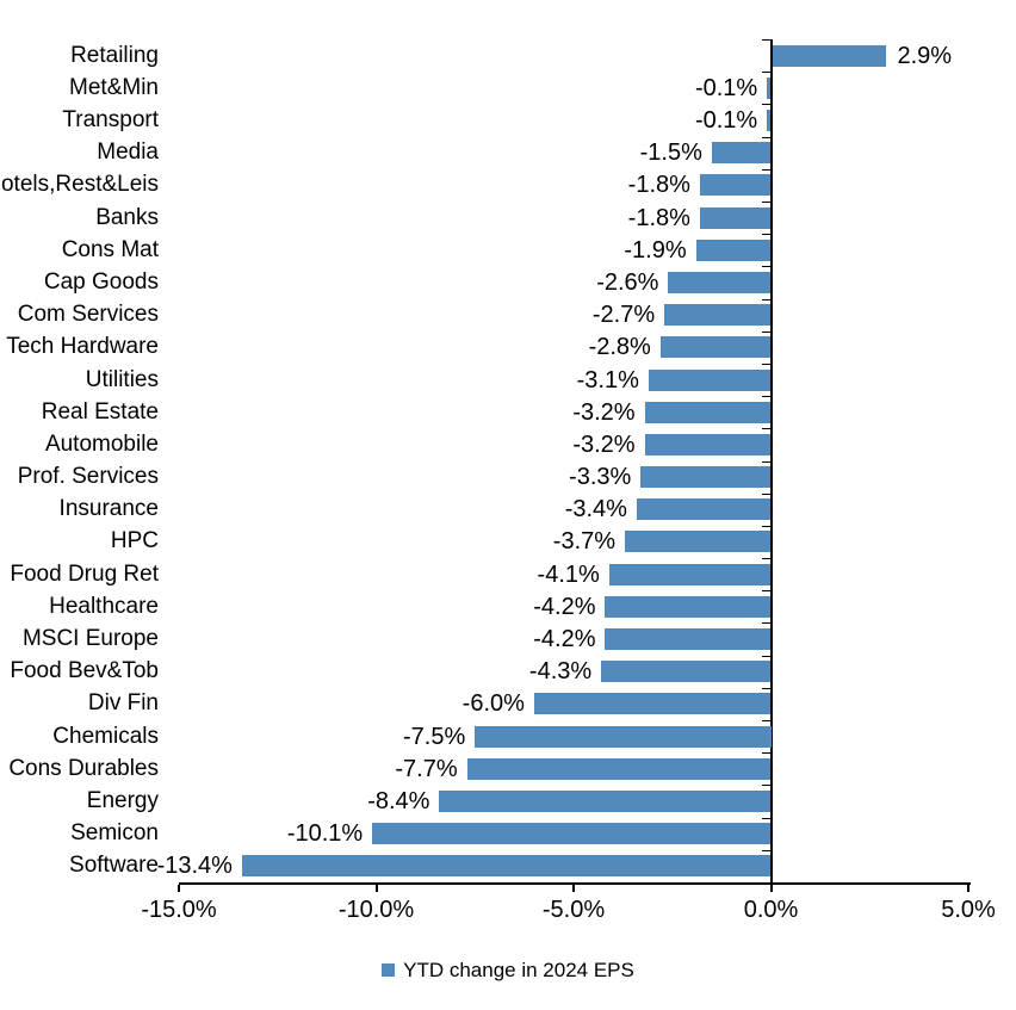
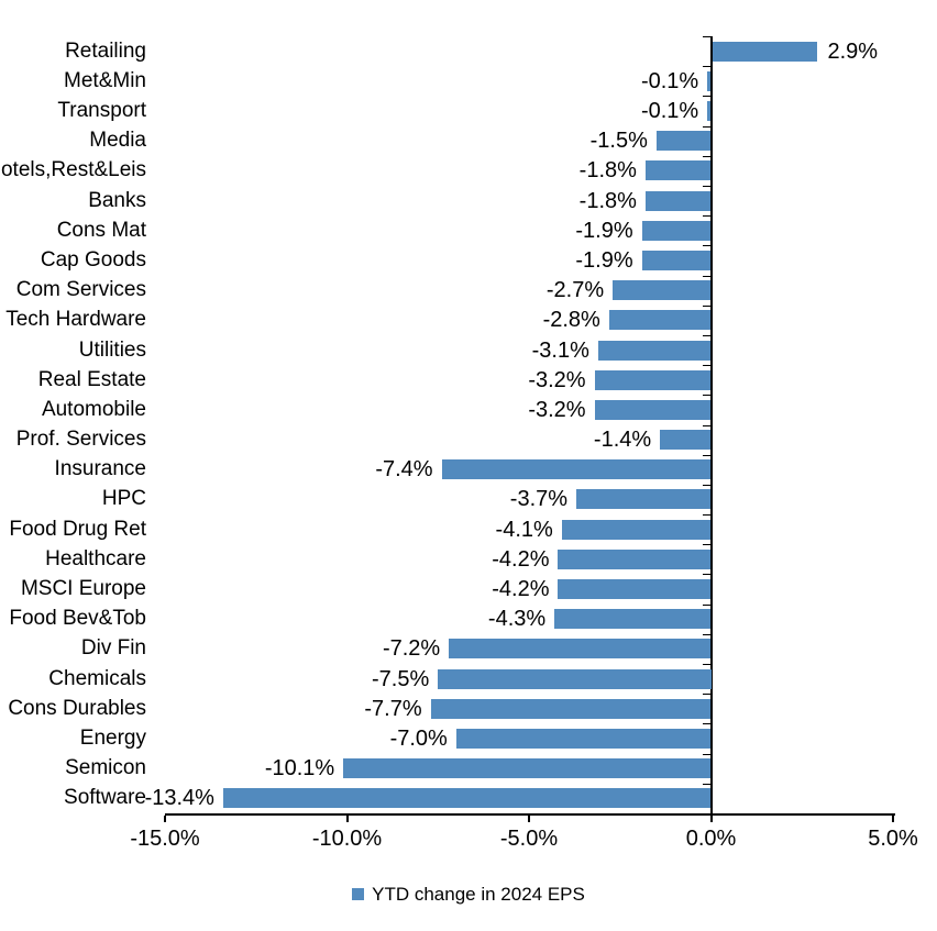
Cap Goods: -2.6% -> -1.9%
Prof. Services: -3.3% -> -1.4%
Insurance: -3.4% -> -7.4%
Div Fin: -6.0% -> -7.2%
Energy: -8.4% -> -7.0%
